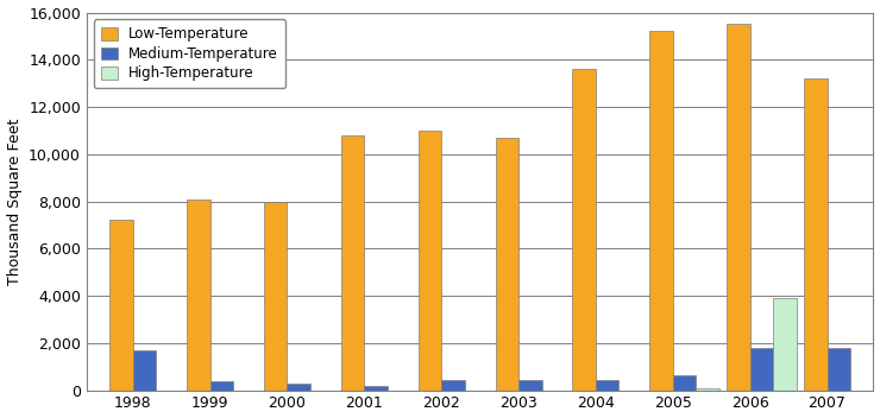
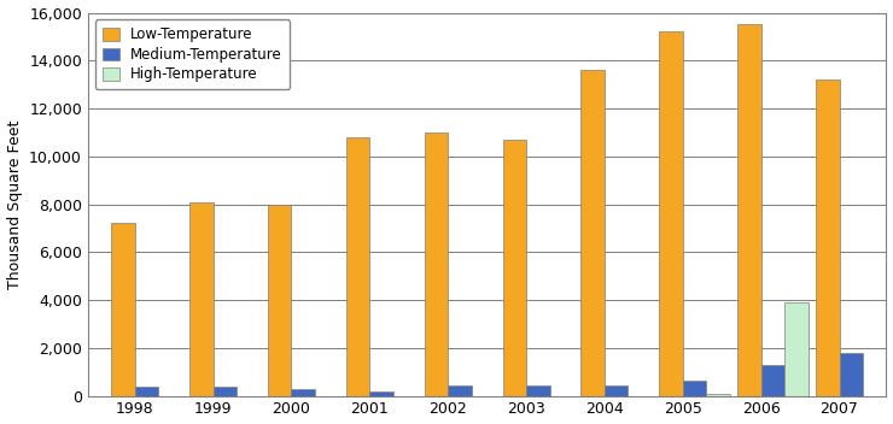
Medium-Temperature/1998: 1,700 -> 400
Medium-Temperature/2006: 1,800 -> 1,300
